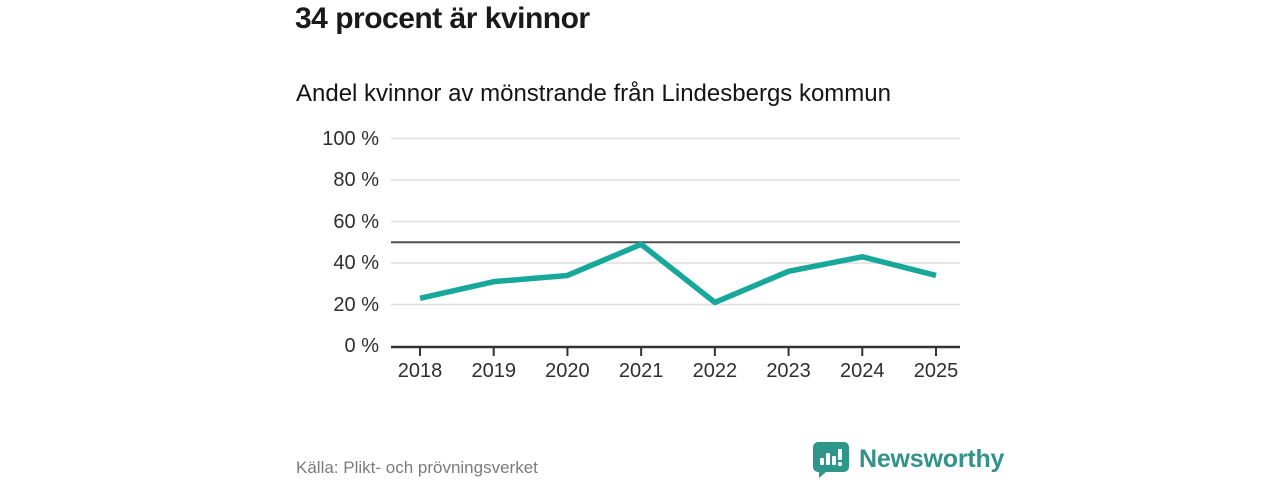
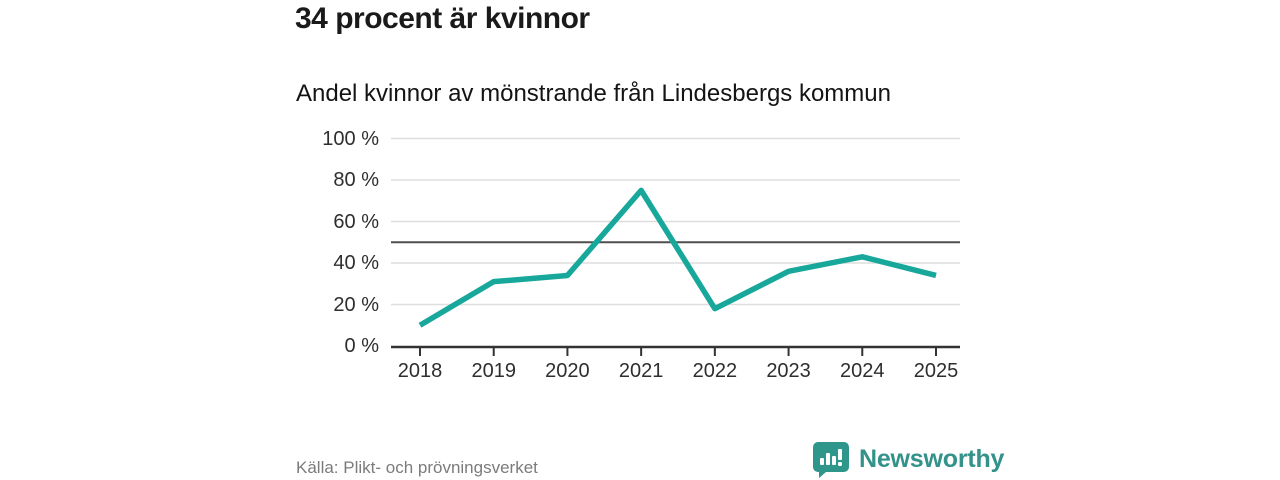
2018: 23% -> 10%
2021: 49% -> 75%
2022: 21% -> 18%
